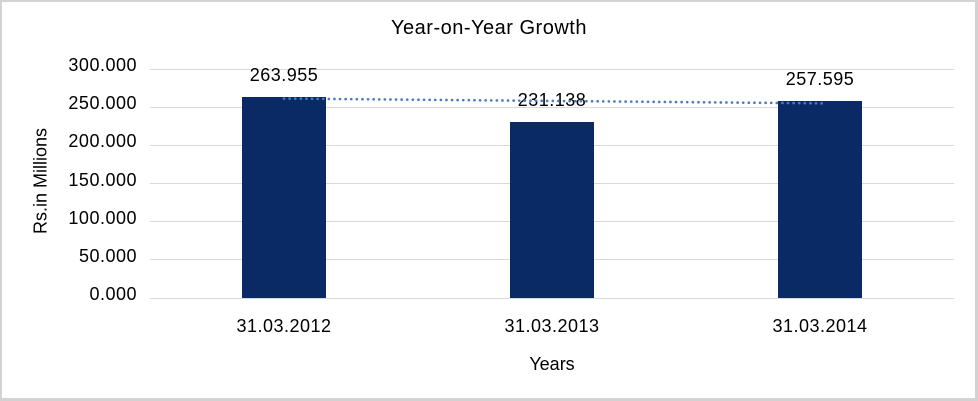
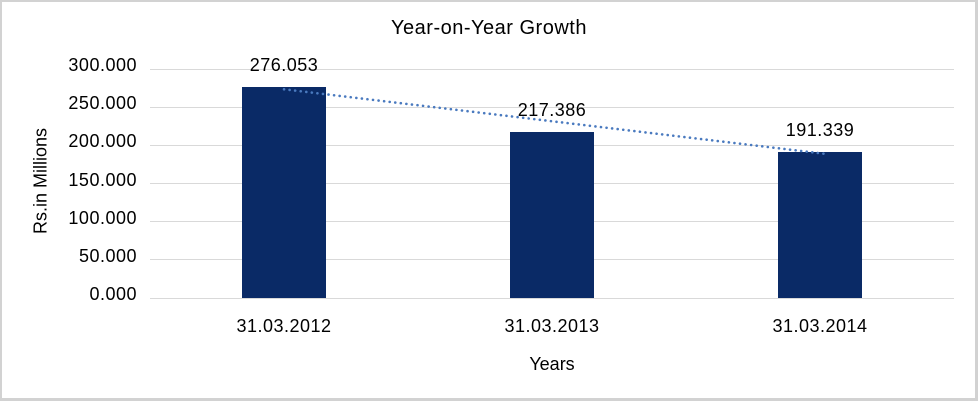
31.03.2012: 263.955 -> 276.053
31.03.2013: 231.138 -> 217.386
31.03.2014: 257.595 -> 191.339
